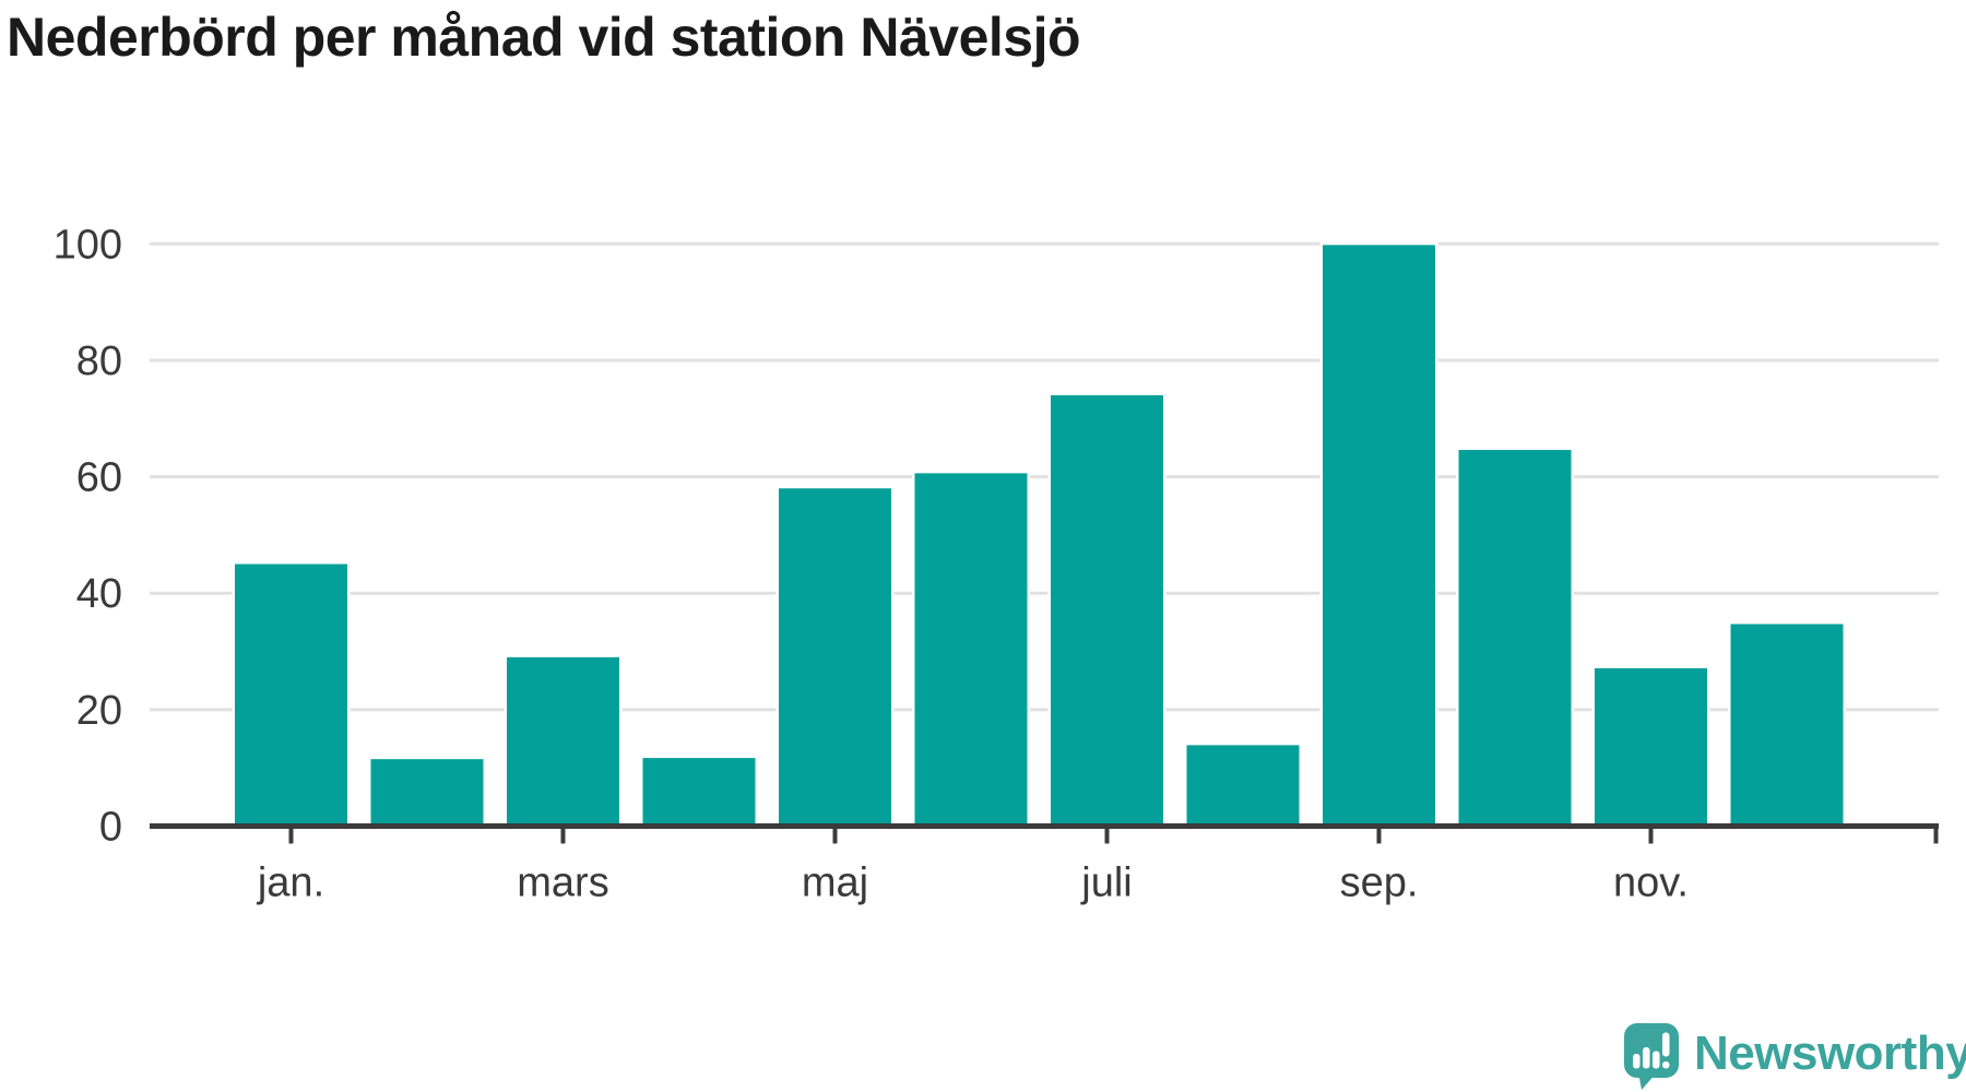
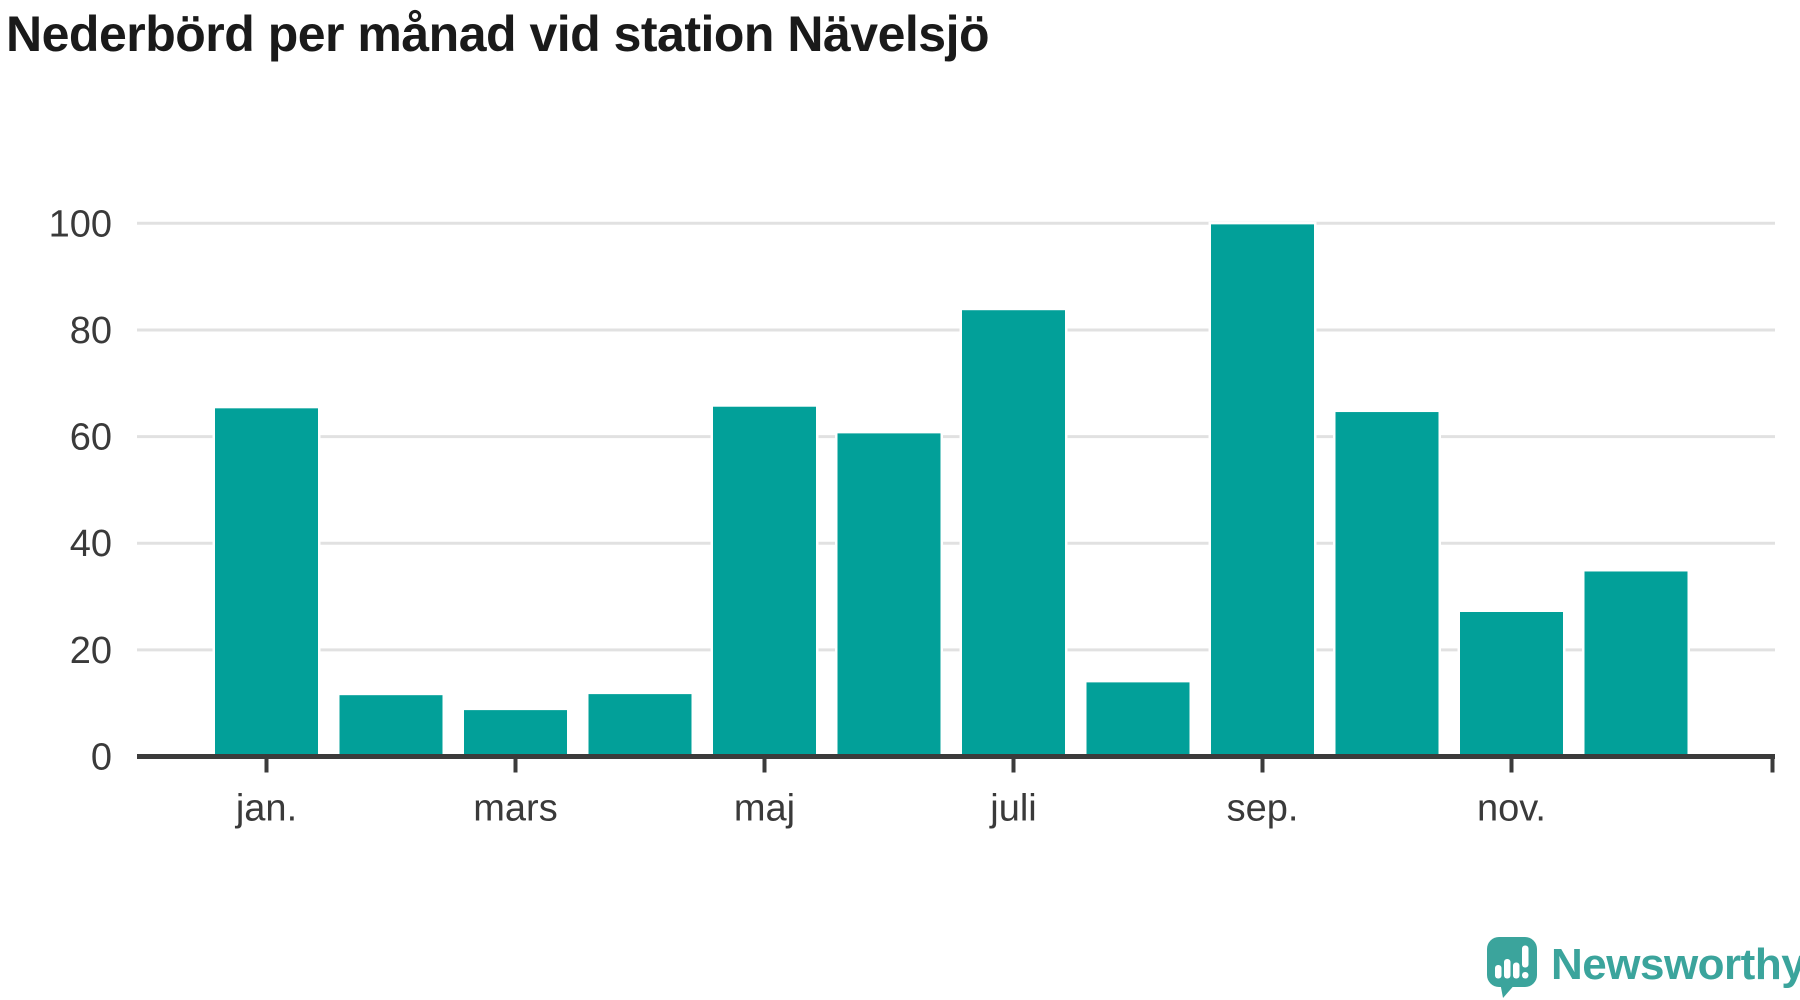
jan.: 45 -> 65
mars: 29 -> 9
maj: 58 -> 66
juli: 74 -> 84
